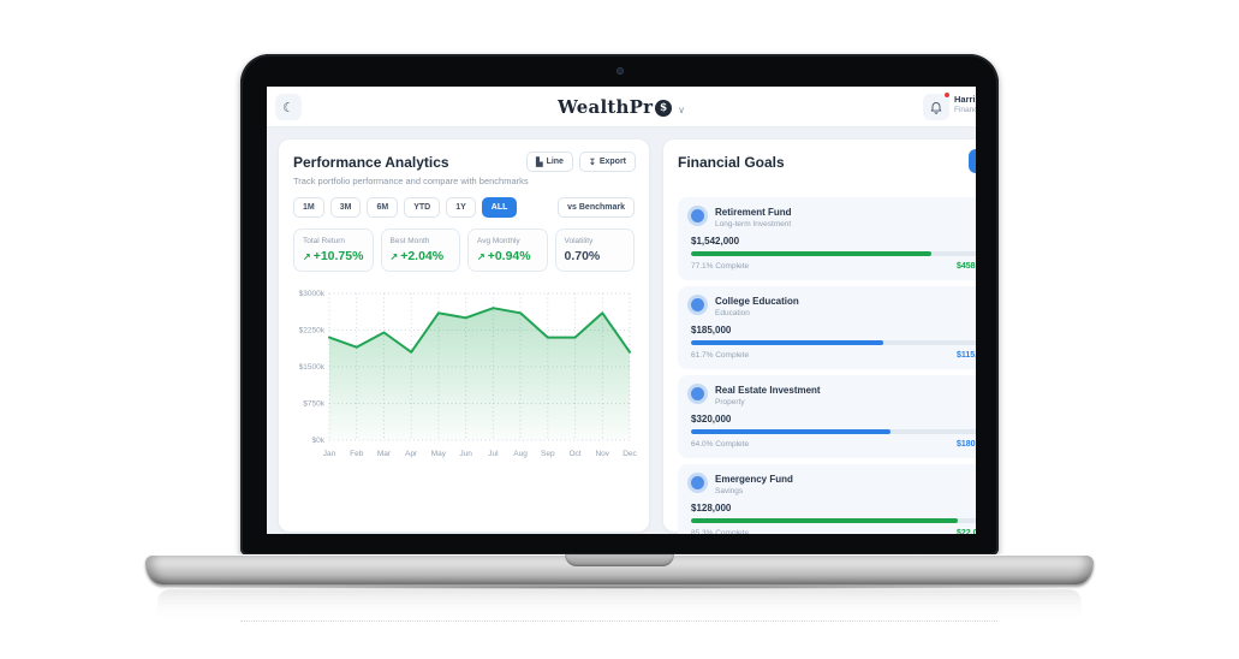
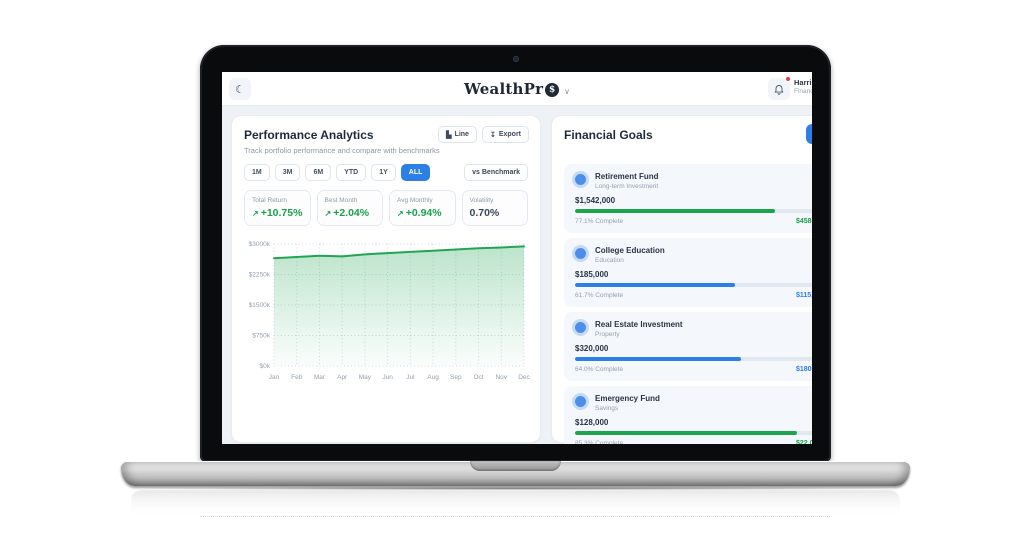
Jan: $2100k -> $2600k
Feb: $1900k -> $2700k
Mar: $2200k -> $2700k
Apr: $1800k -> $2700k
May: $2600k -> $2700k
Jun: $2500k -> $2800k
Jul: $2700k -> $2800k
Aug: $2600k -> $2800k
Sep: $2100k -> $2900k
Oct: $2100k -> $2900k
Nov: $2600k -> $2900k
Dec: $1800k -> $2900k
